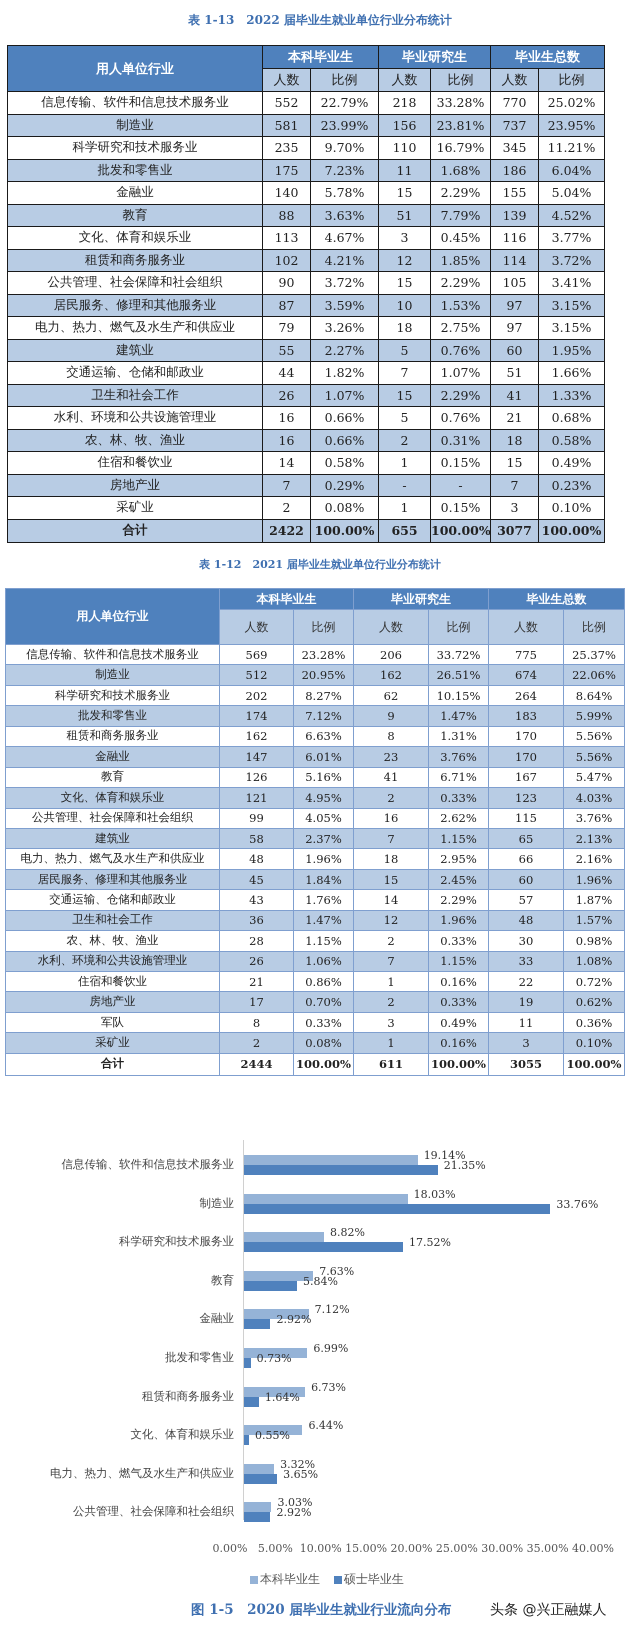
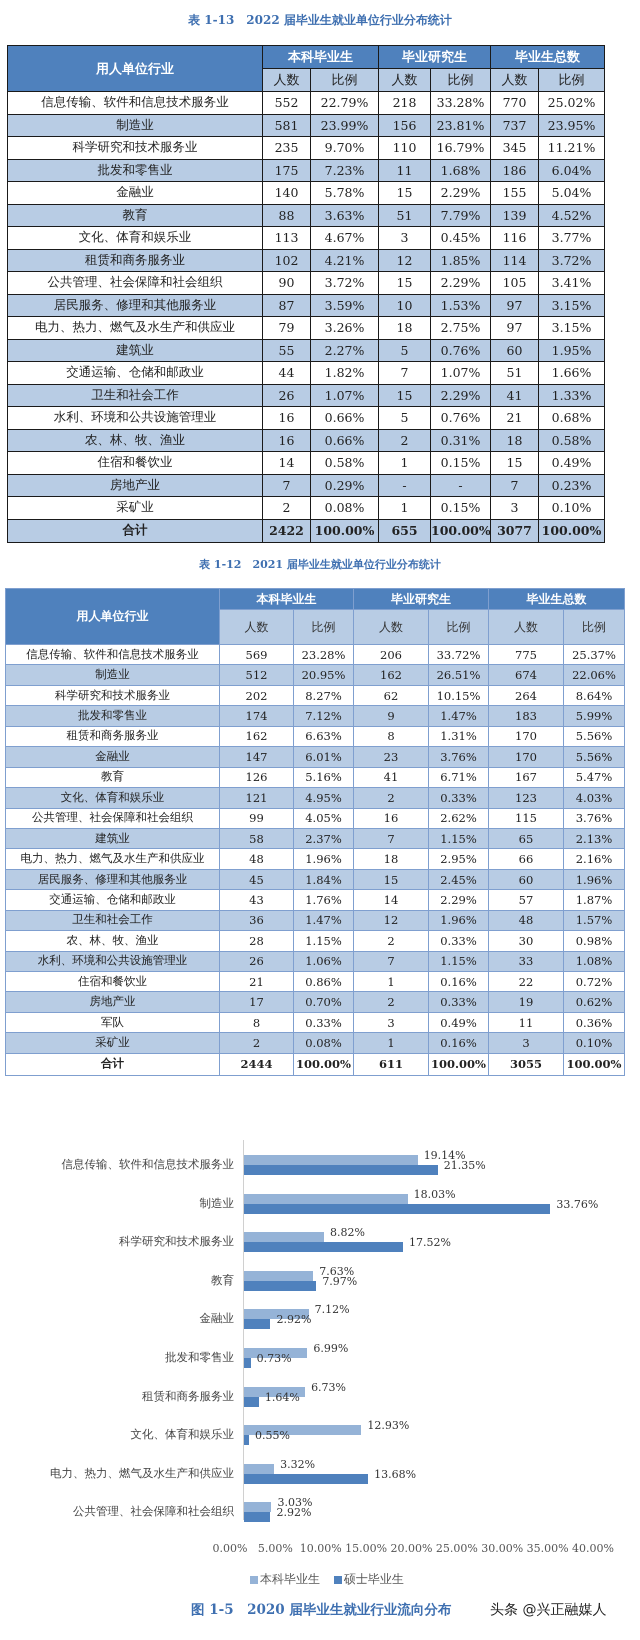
硕士毕业生/教育: 5.84% -> 7.97%
本科毕业生/文化、体育和娱乐业: 6.44% -> 12.93%
硕士毕业生/电力、热力、燃气及水生产和供应业: 3.65% -> 13.68%
